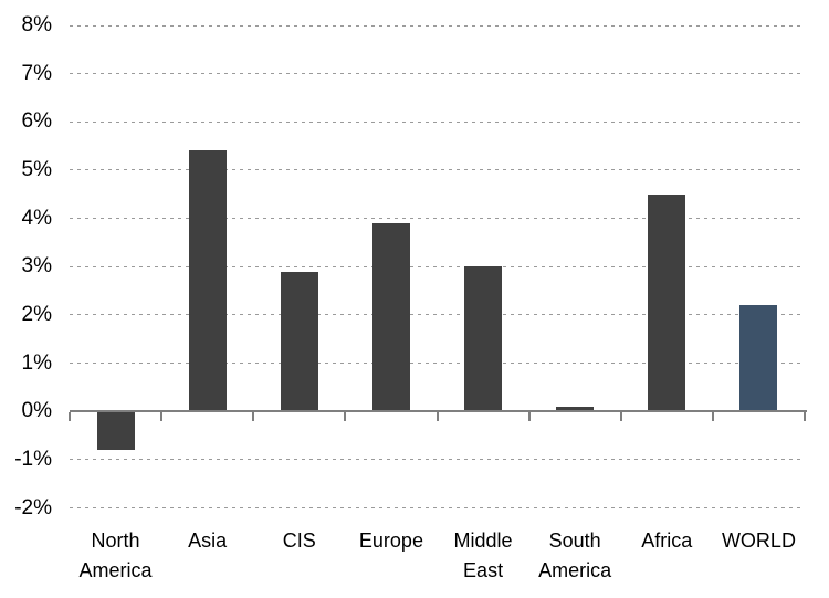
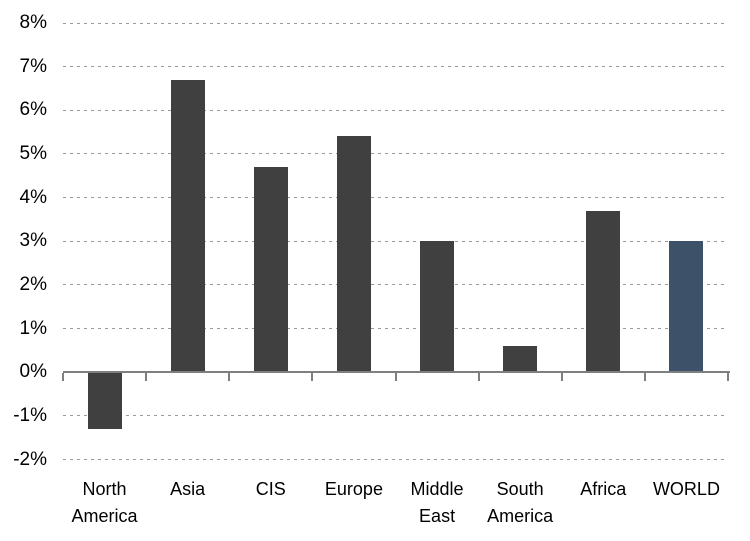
North America: -0.8% -> -1.3%
Asia: 5.4% -> 6.7%
CIS: 2.9% -> 4.7%
Europe: 3.9% -> 5.4%
South America: 0.1% -> 0.6%
Africa: 4.5% -> 3.7%
WORLD: 2.2% -> 3.0%
